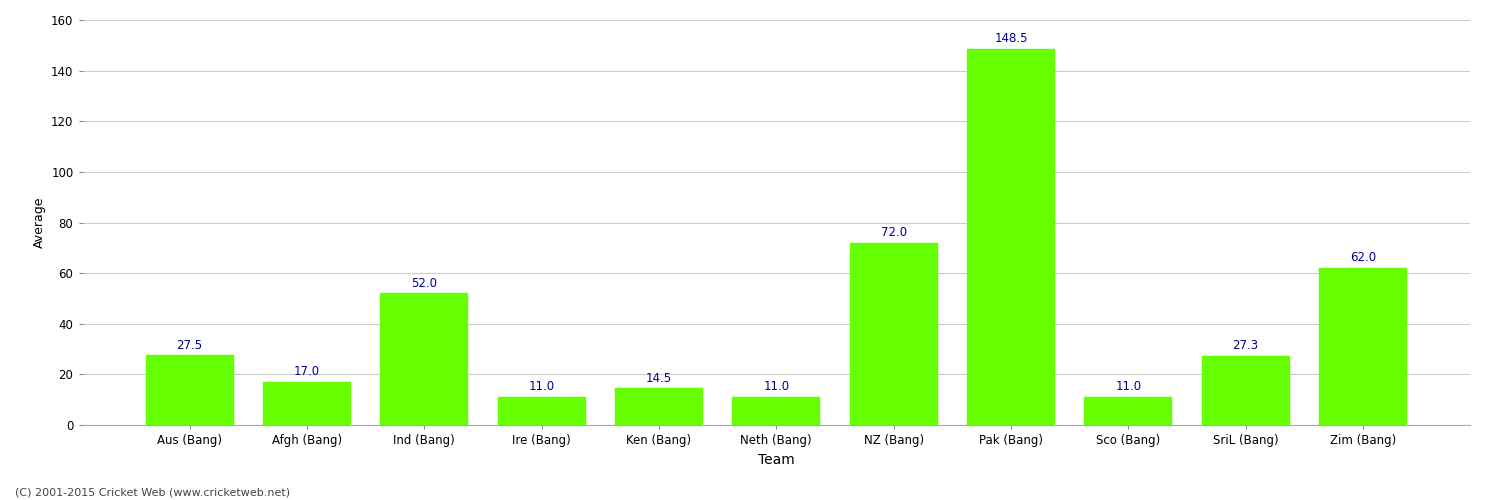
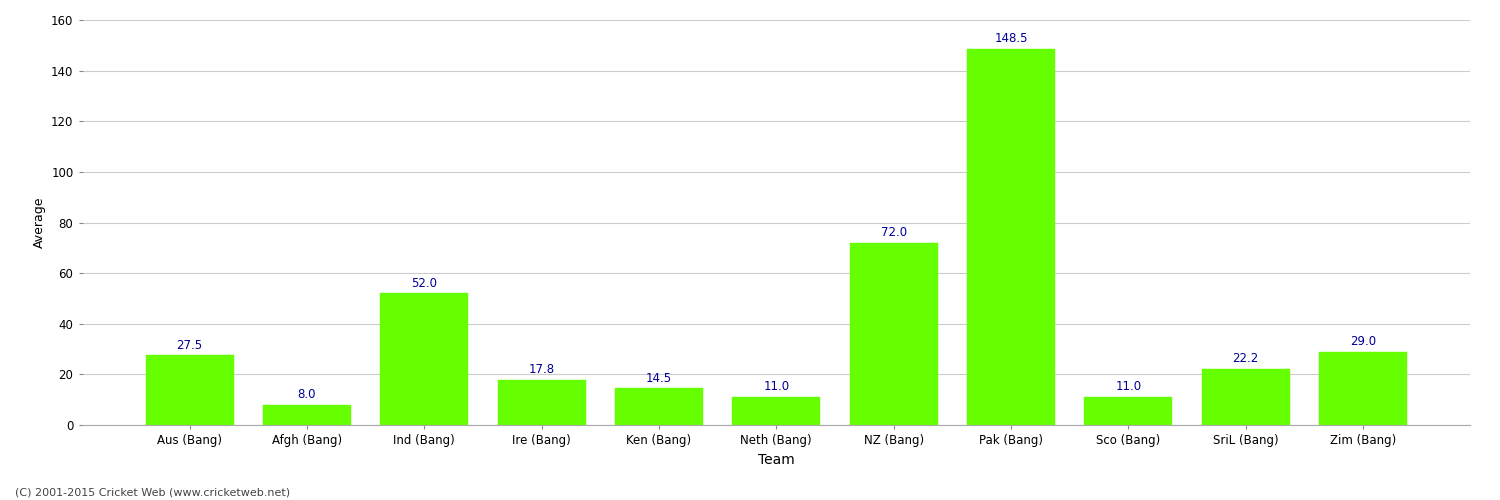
Afgh (Bang): 17.0 -> 8.0
Ire (Bang): 11.0 -> 17.8
SriL (Bang): 27.3 -> 22.2
Zim (Bang): 62.0 -> 29.0
